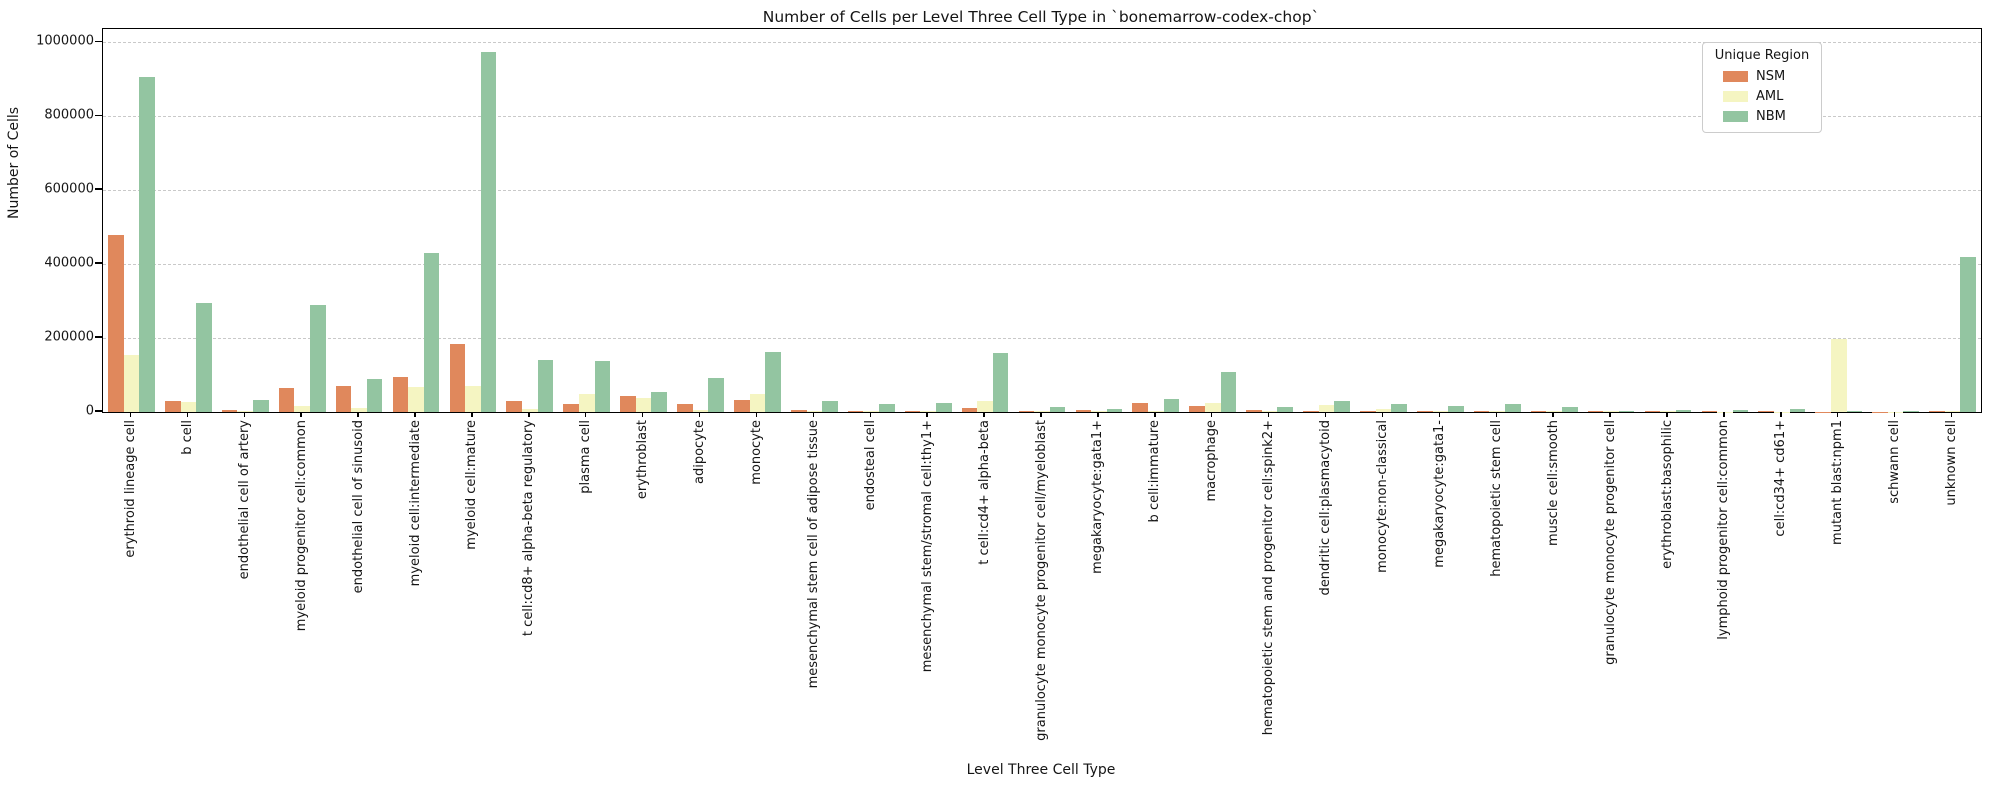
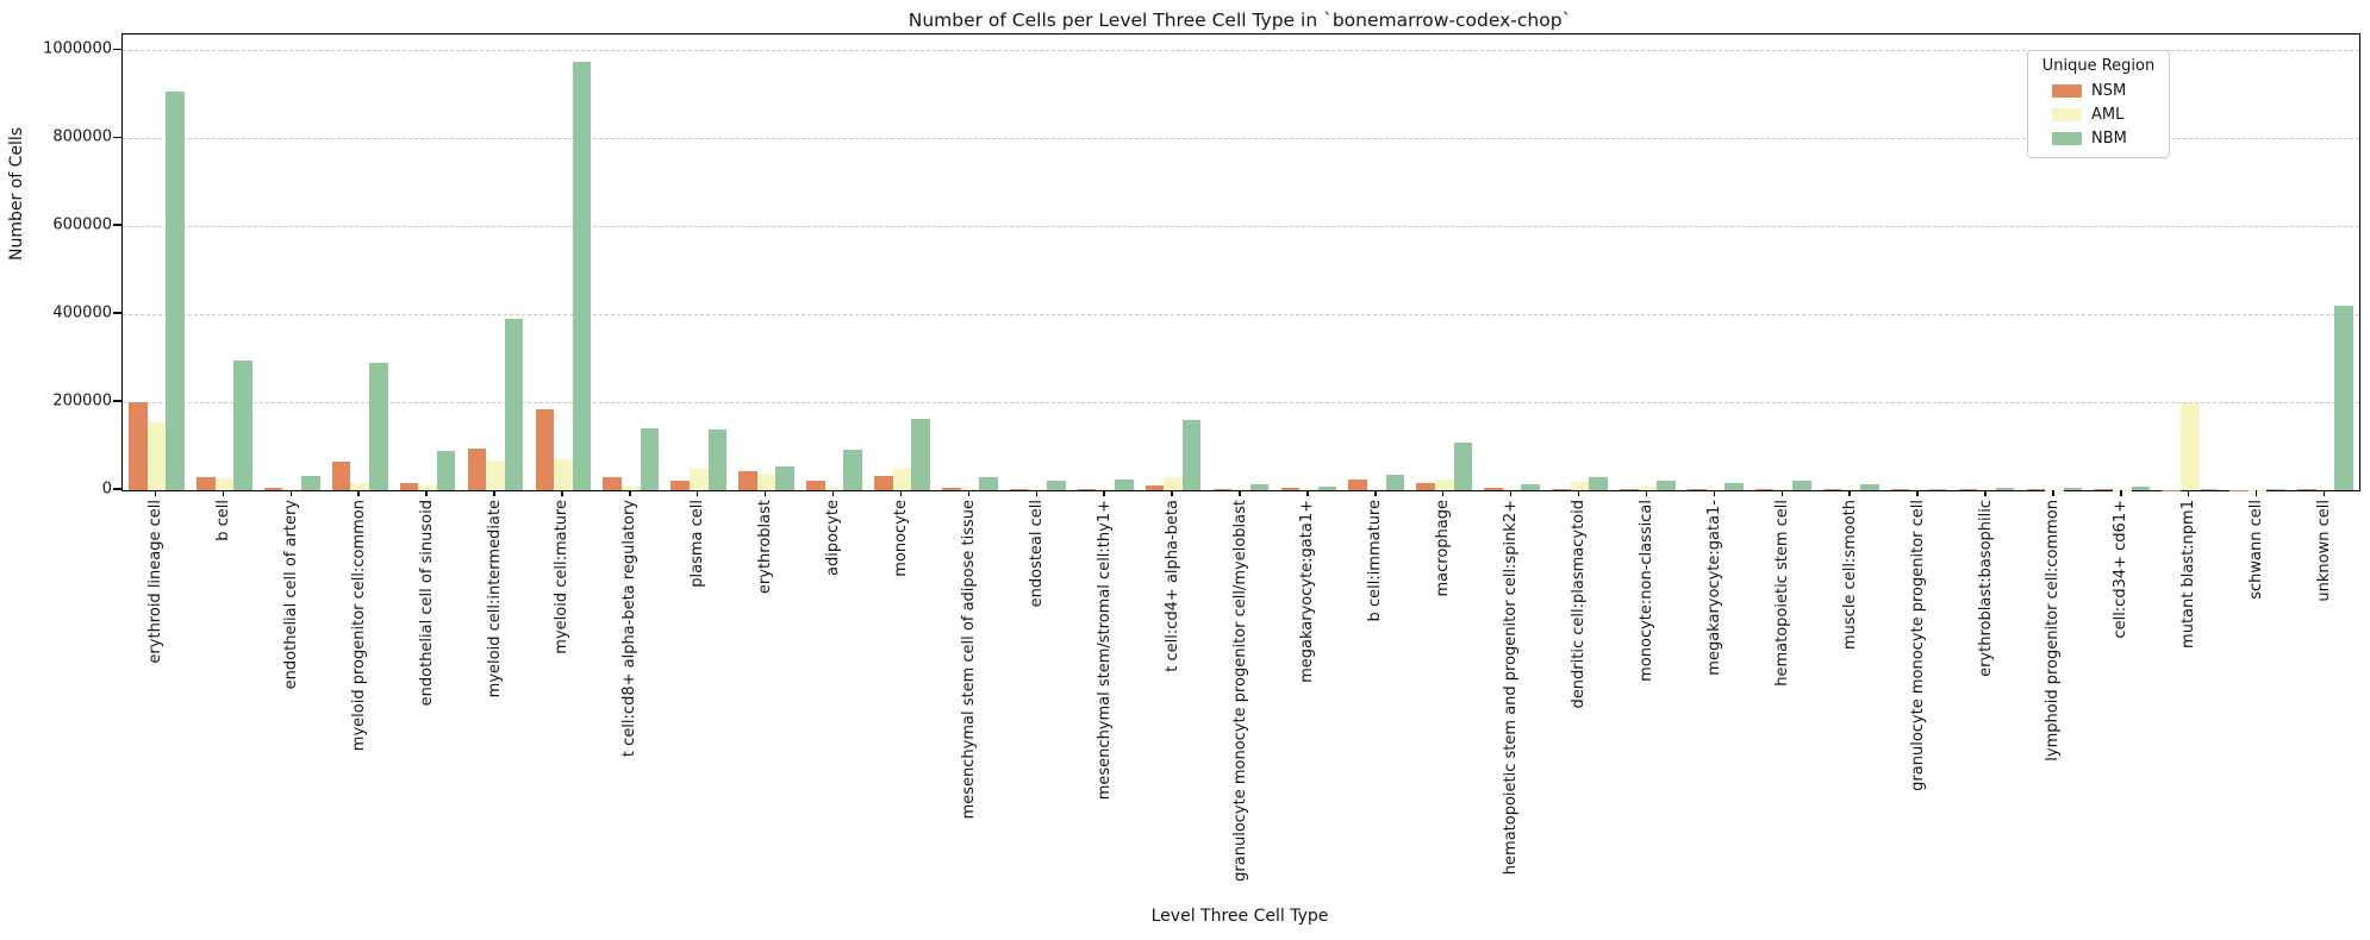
NSM/erythroid lineage cell: 480000 -> 200000
NSM/endothelial cell of sinusoid: 70000 -> 20000
NBM/myeloid cell:intermediate: 430000 -> 390000
